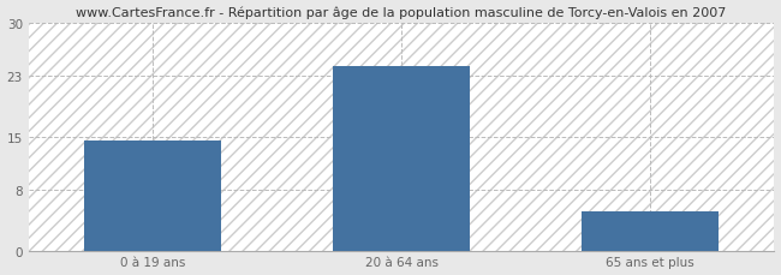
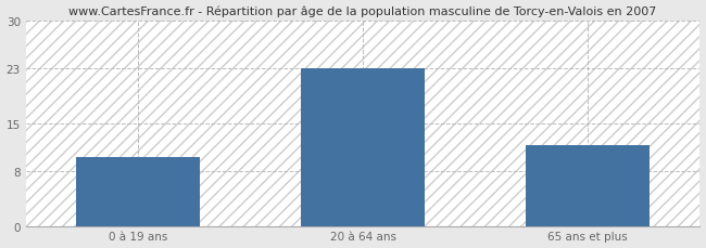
0 à 19 ans: 14.5 -> 10.0
20 à 64 ans: 24.3 -> 23.0
65 ans et plus: 5.2 -> 11.8
